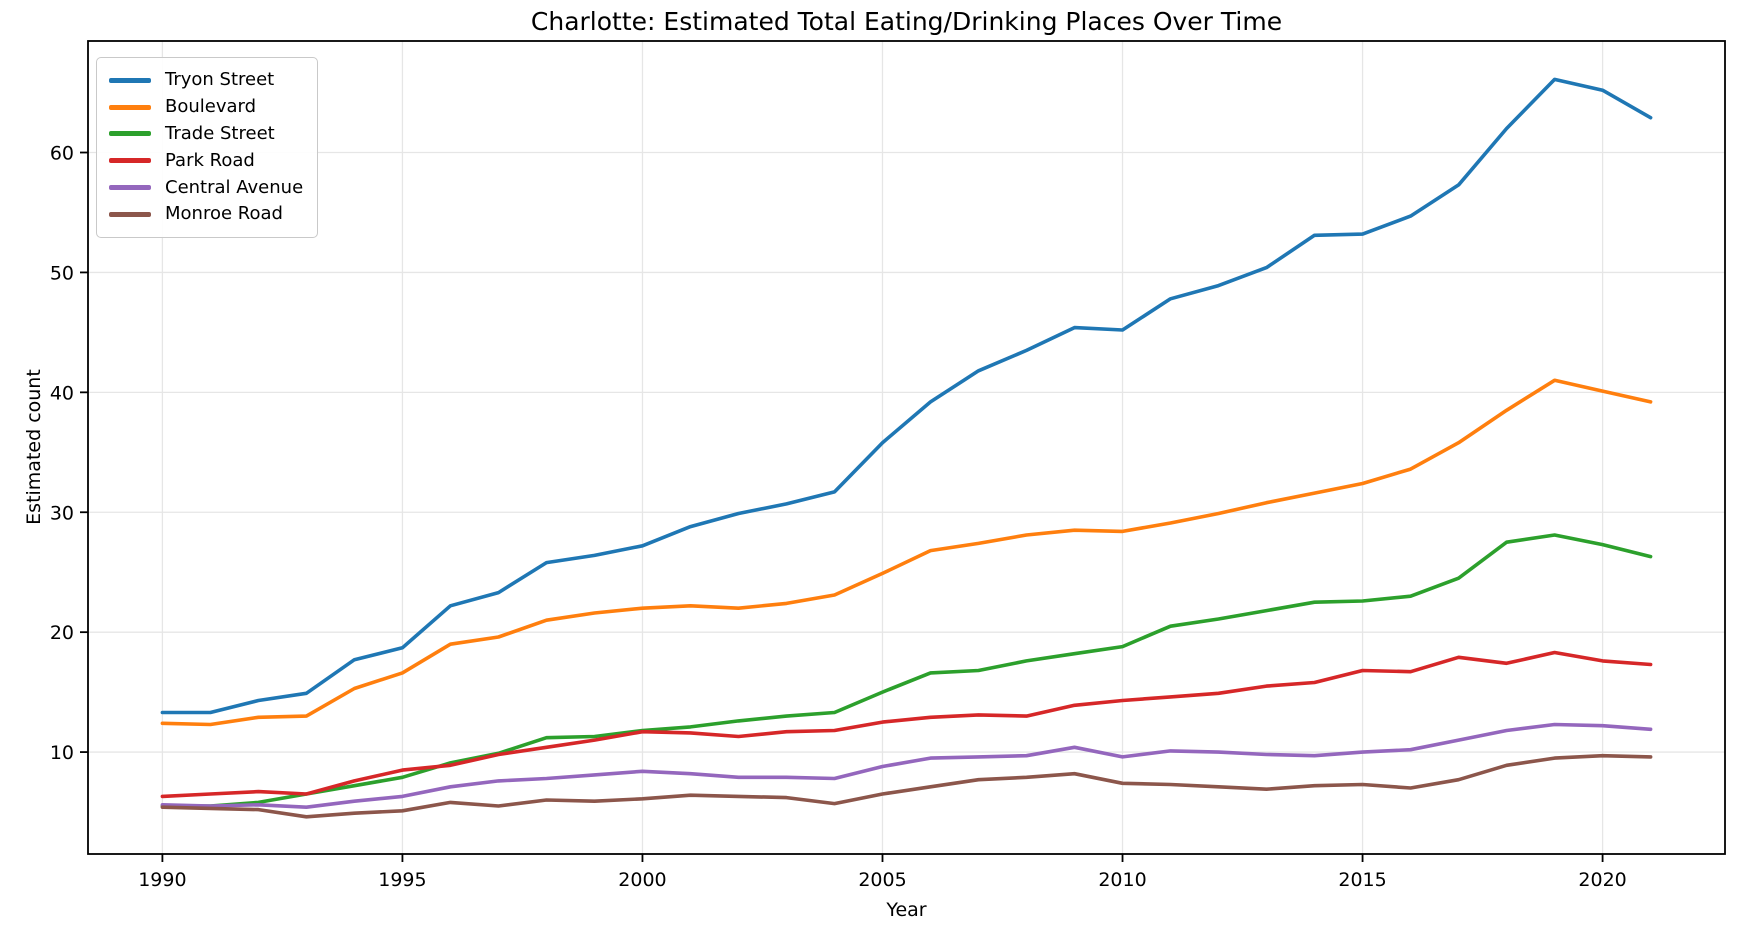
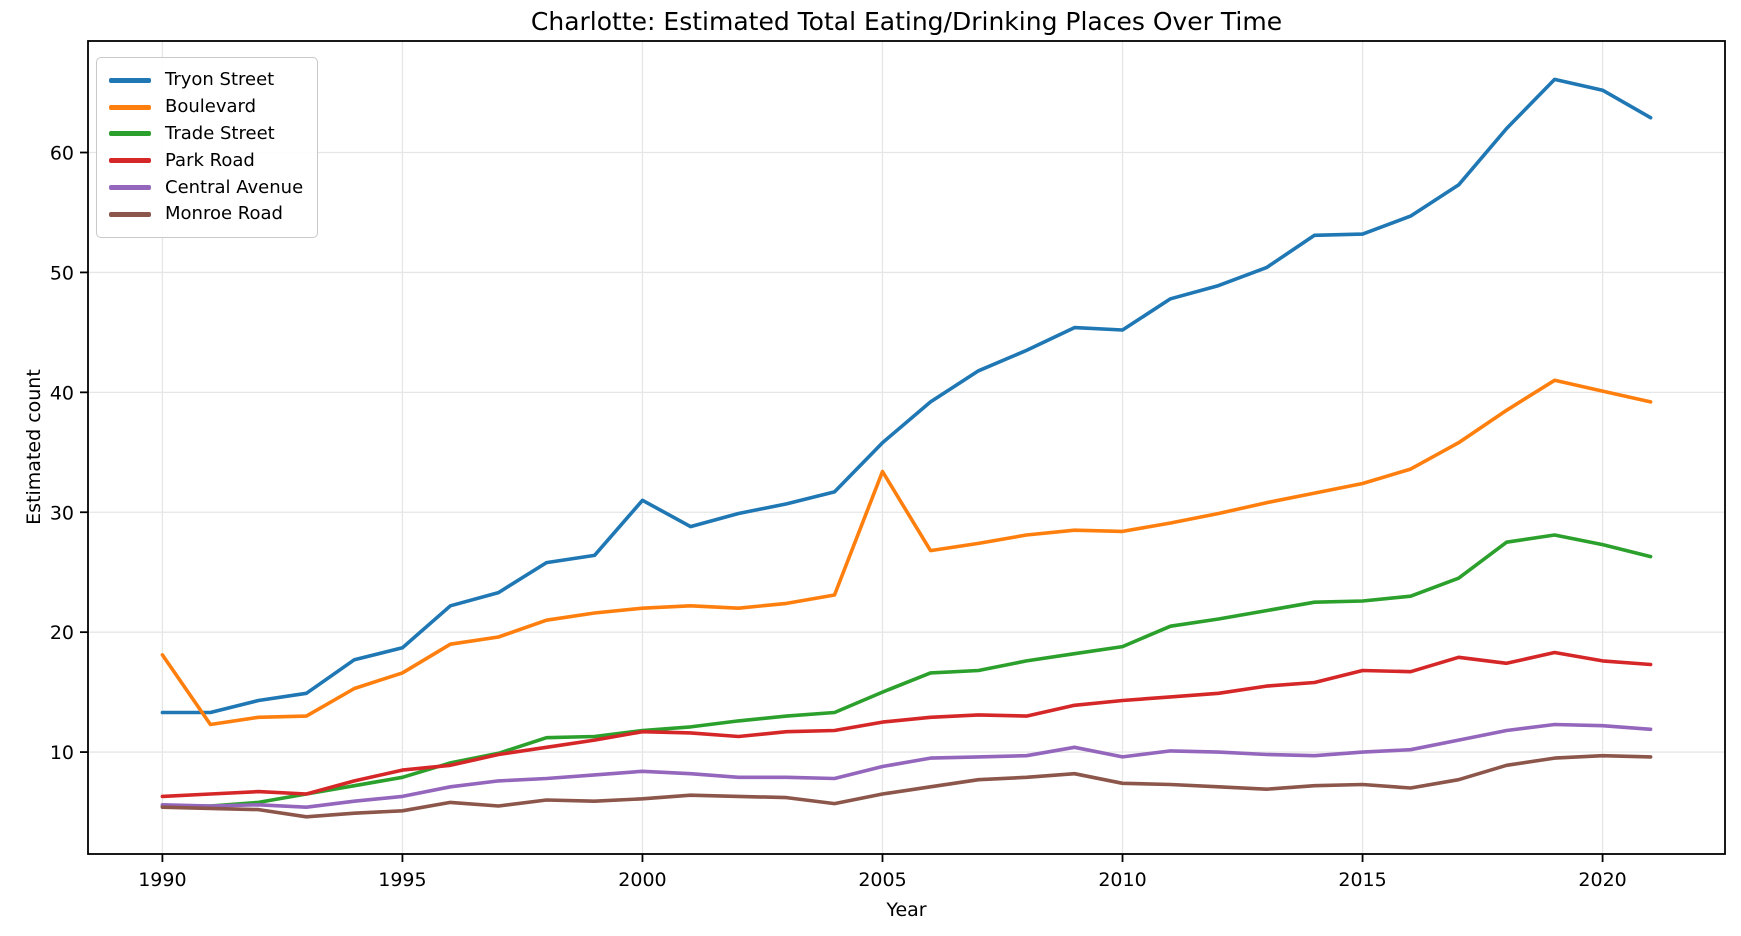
Boulevard/1990: 12.4 -> 18.1
Tryon Street/2000: 27.2 -> 31.0
Boulevard/2005: 24.9 -> 33.4
